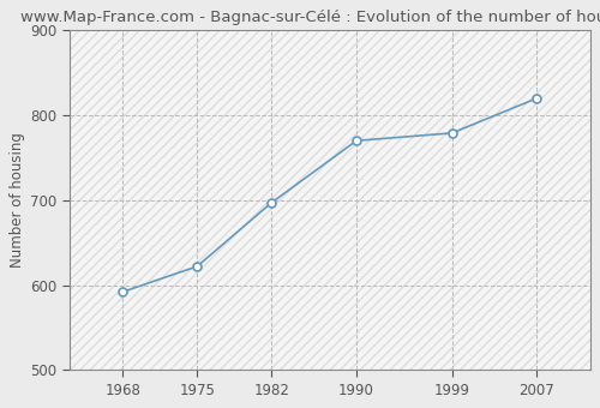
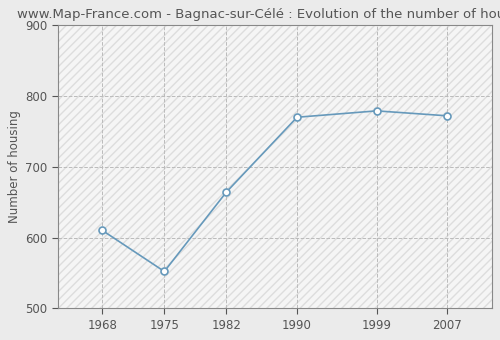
1968: 592 -> 610
1975: 622 -> 552
1982: 697 -> 664
2007: 820 -> 772
